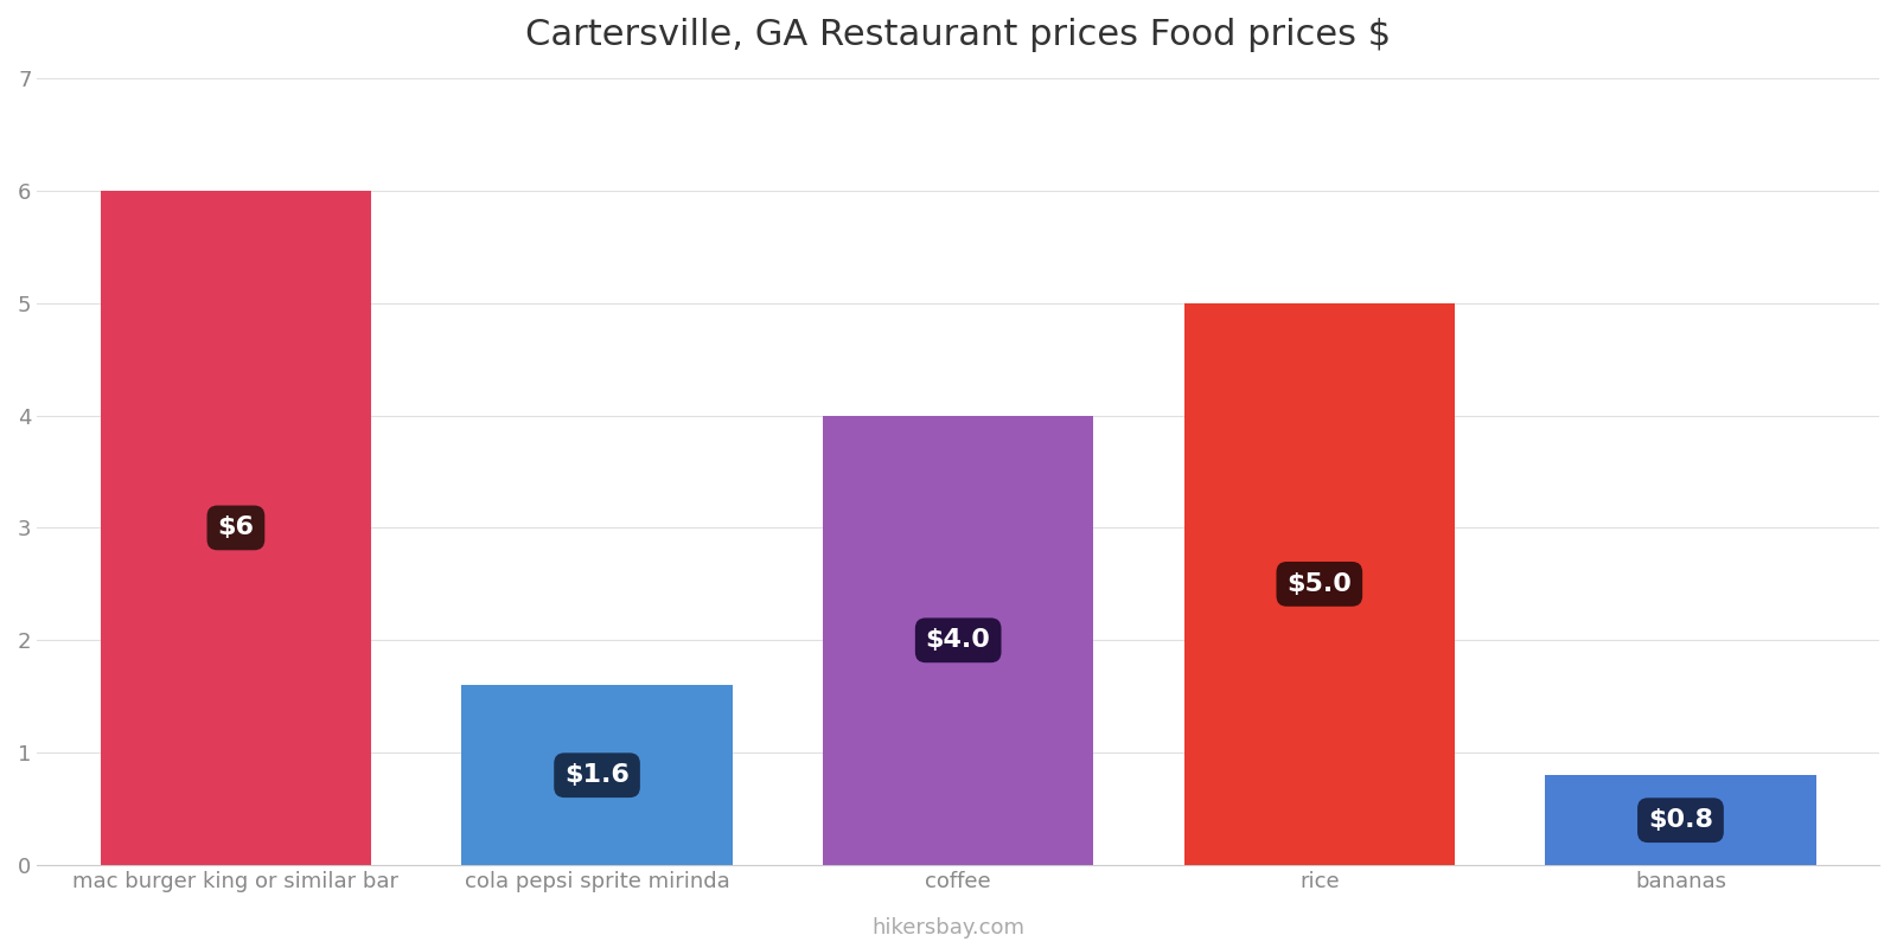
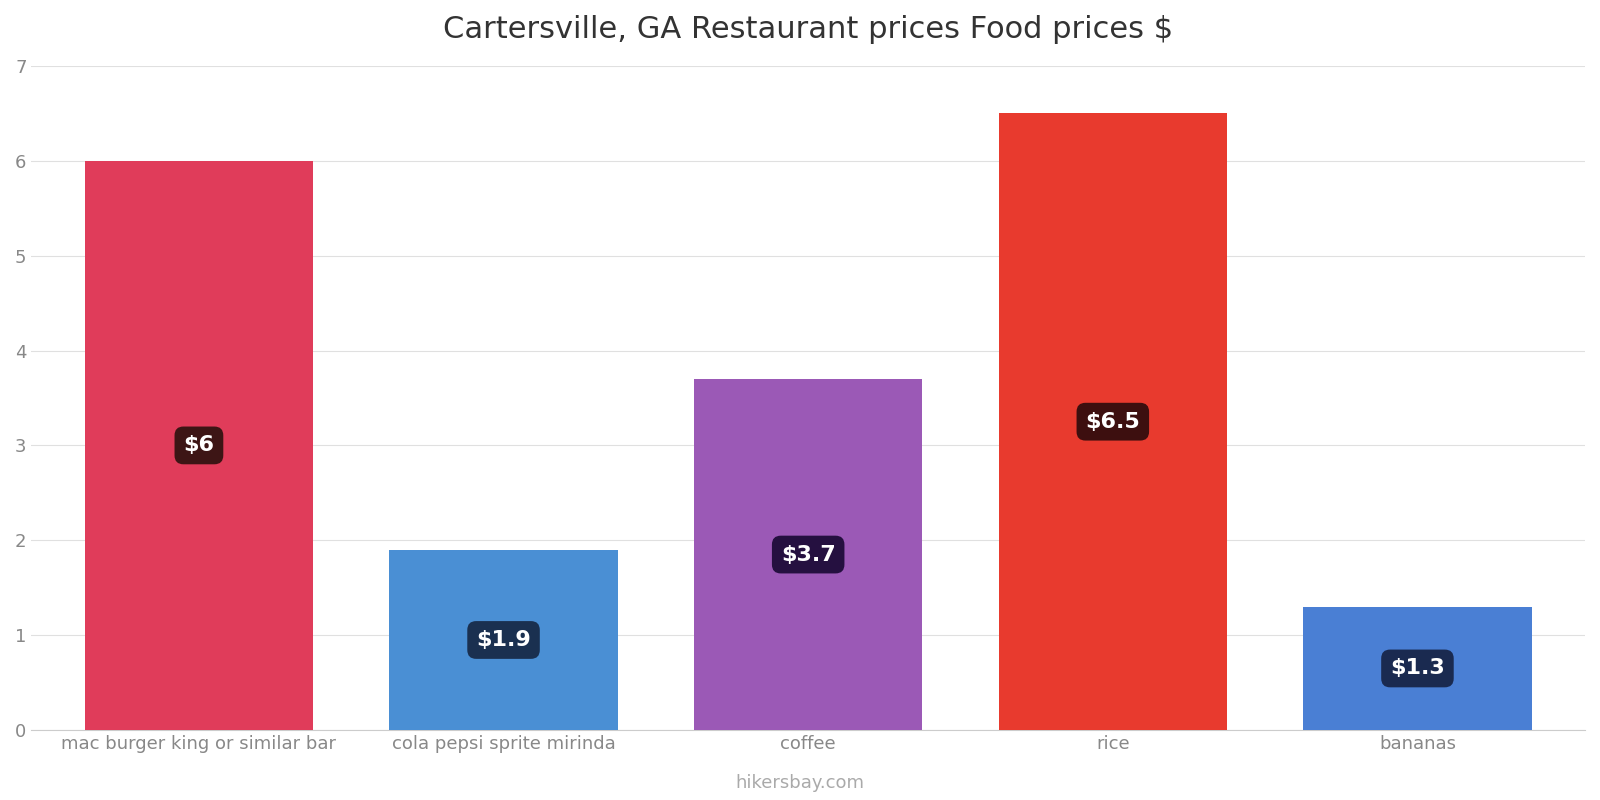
cola pepsi sprite mirinda: $1.6 -> $1.9
coffee: $4.0 -> $3.7
rice: $5.0 -> $6.5
bananas: $0.8 -> $1.3
